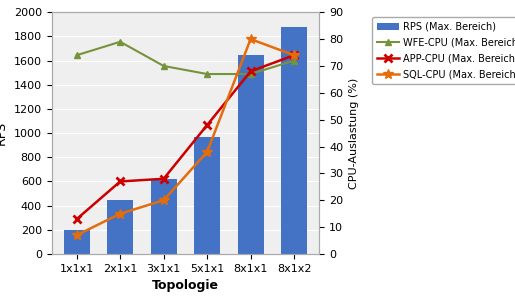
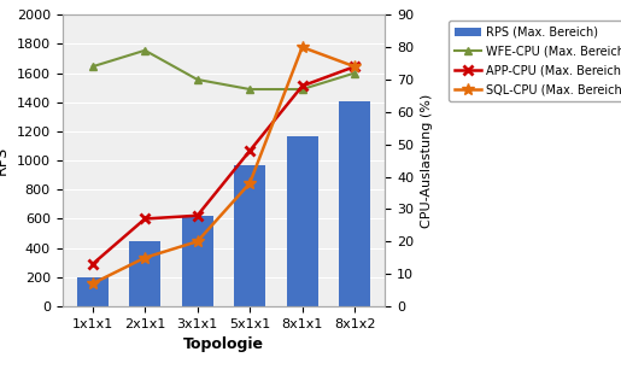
RPS (Max. Bereich)/8x1x1: 1650 -> 1170
RPS (Max. Bereich)/8x1x2: 1880 -> 1410
